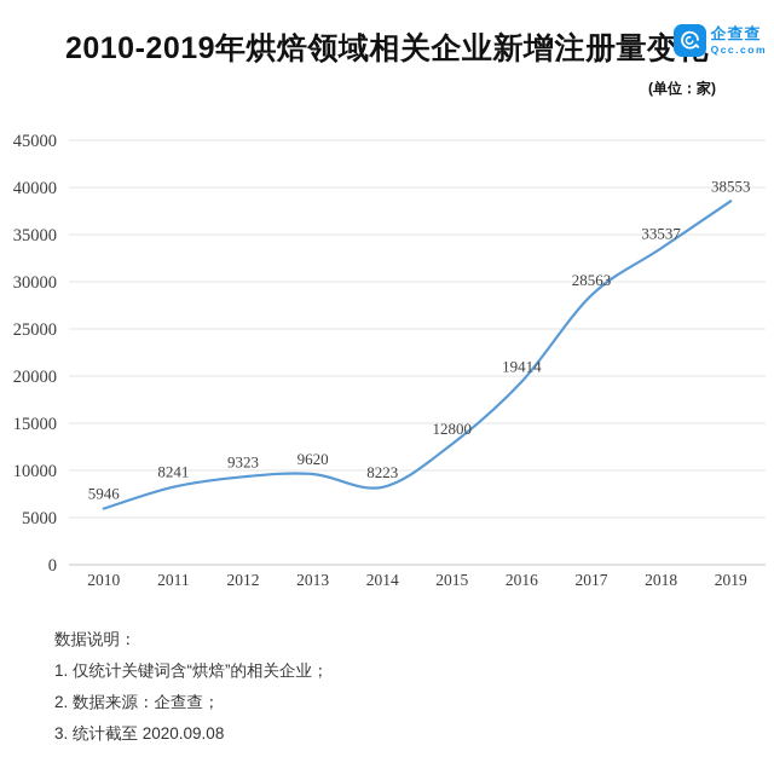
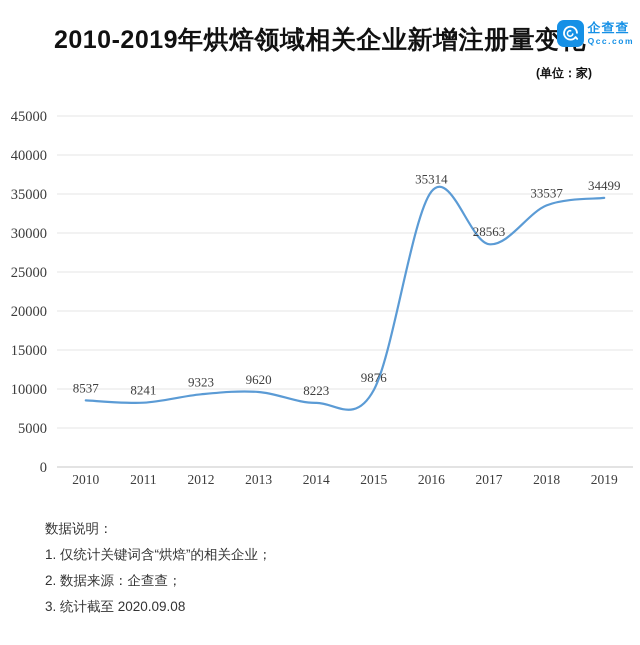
2010: 5946 -> 8537
2015: 12800 -> 9876
2016: 19414 -> 35314
2019: 38553 -> 34499
